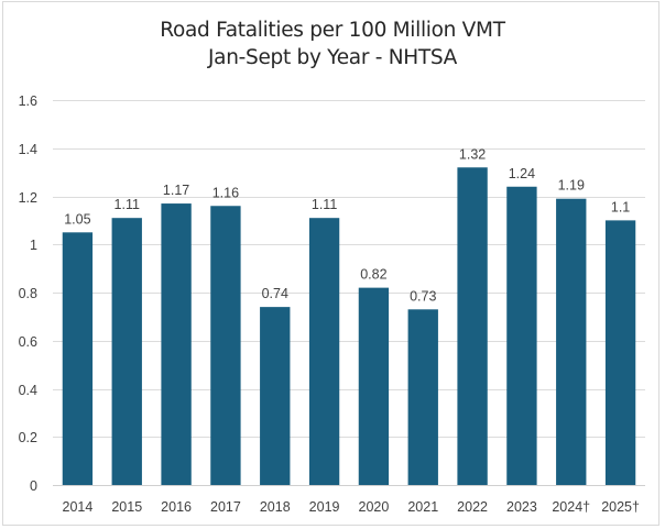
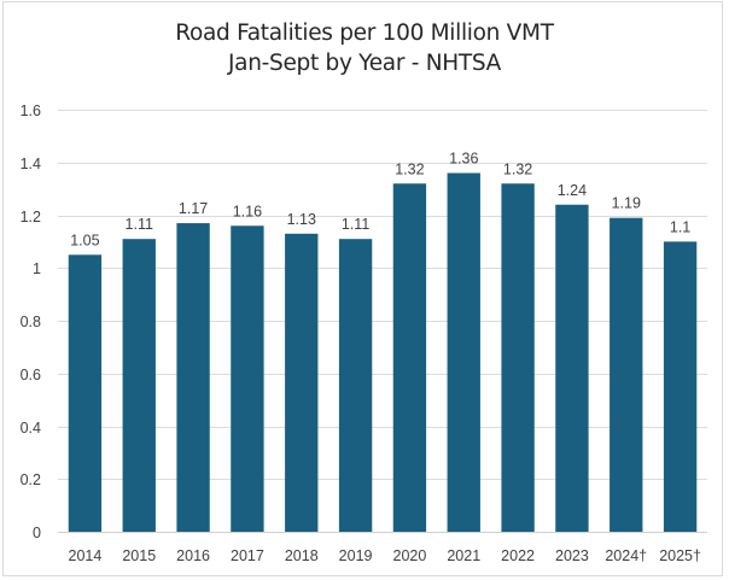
2018: 0.74 -> 1.13
2020: 0.82 -> 1.32
2021: 0.73 -> 1.36
